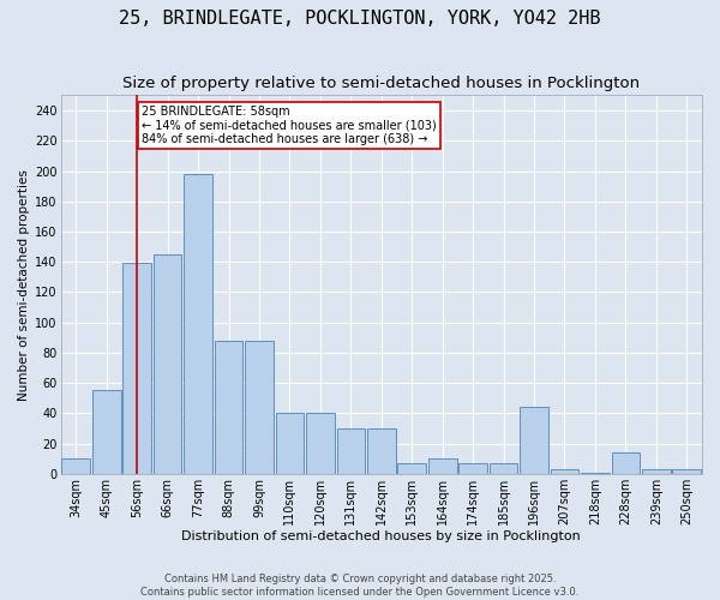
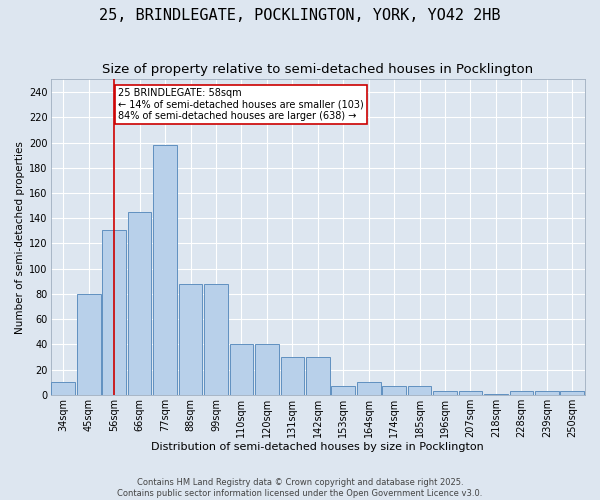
45sqm: 55 -> 80
56sqm: 139 -> 131
196sqm: 44 -> 3
228sqm: 14 -> 3
